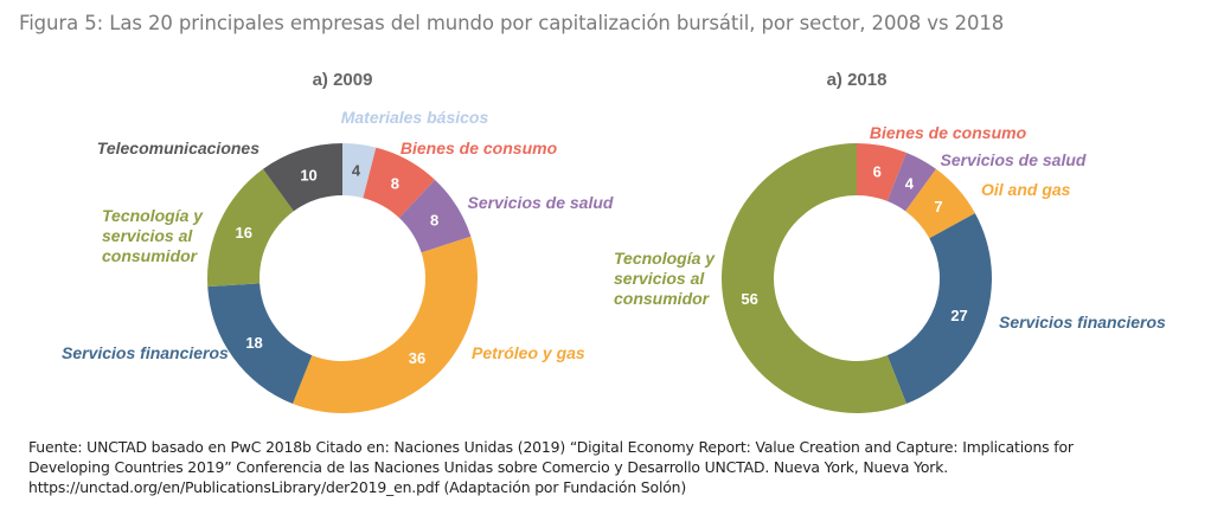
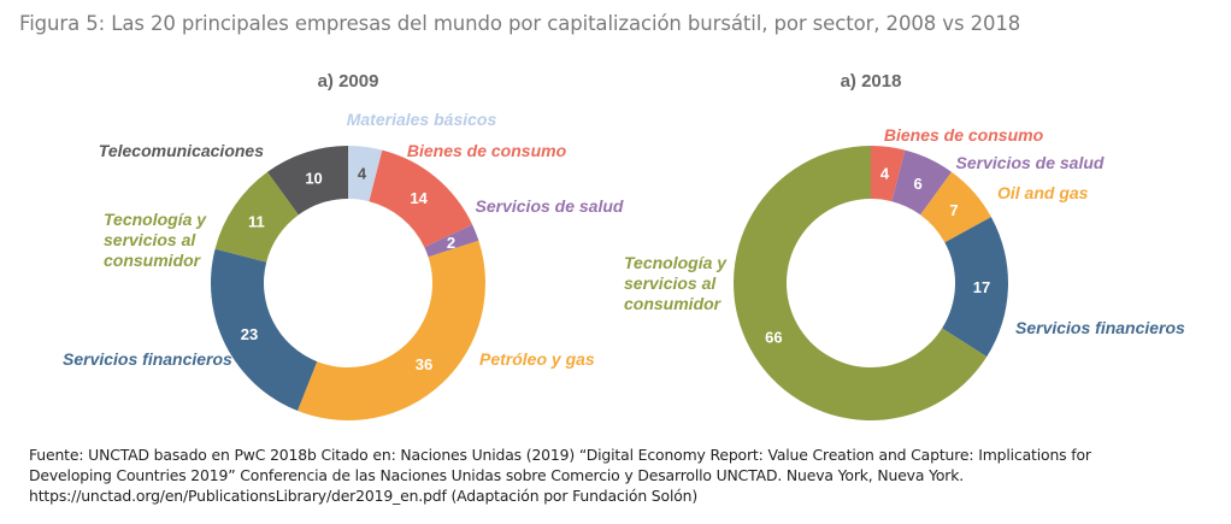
a) 2009/Bienes de consumo: 8 -> 14
a) 2009/Servicios de salud: 8 -> 2
a) 2009/Servicios financieros: 18 -> 23
a) 2009/Tecnología y servicios al consumidor: 16 -> 11
a) 2018/Bienes de consumo: 6 -> 4
a) 2018/Servicios de salud: 4 -> 6
a) 2018/Servicios financieros: 27 -> 17
a) 2018/Tecnología y servicios al consumidor: 56 -> 66
